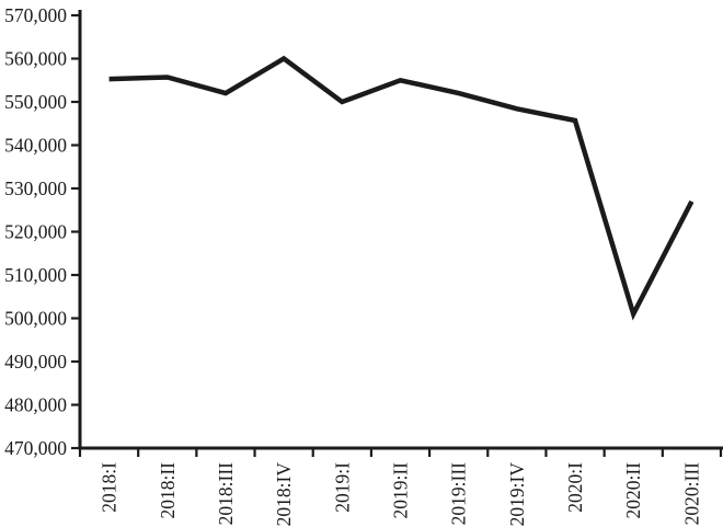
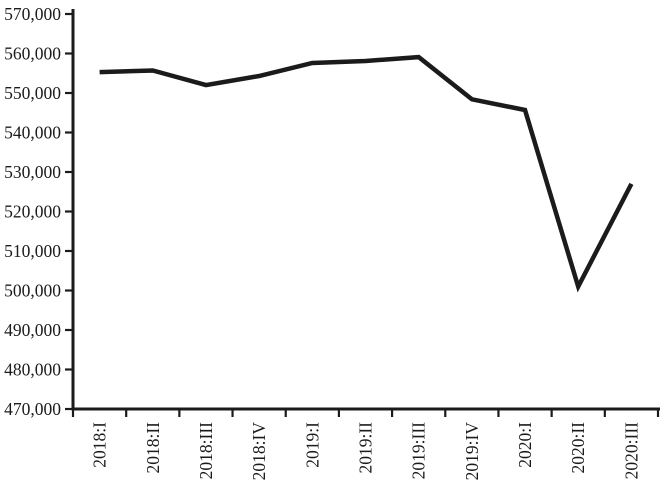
2018:IV: 560000 -> 554000
2019:I: 550000 -> 558000
2019:II: 555000 -> 558000
2019:III: 552000 -> 559000
